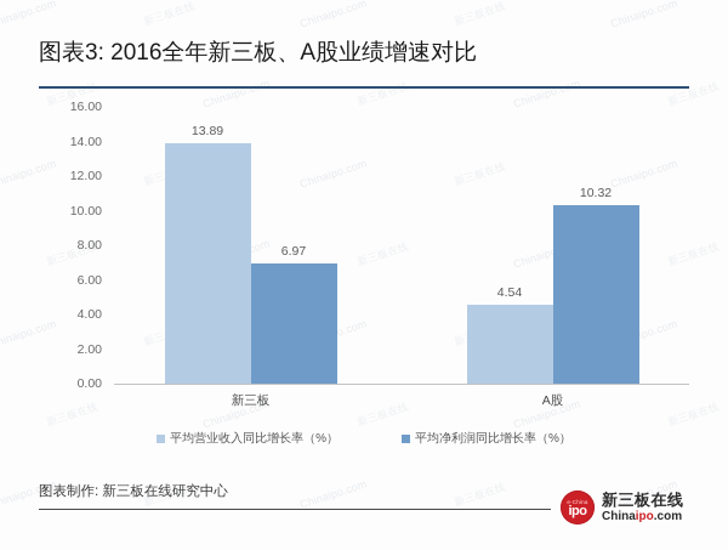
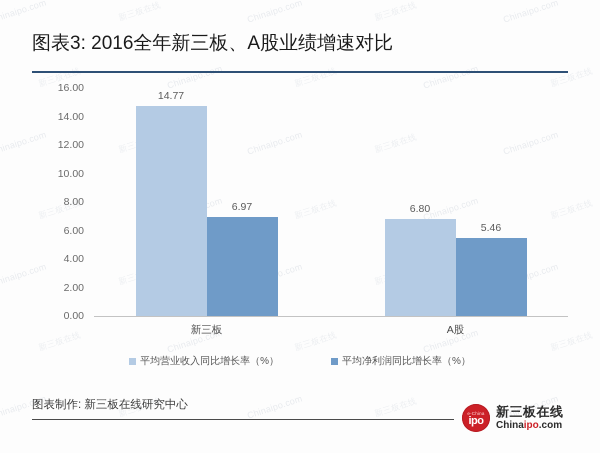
平均营业收入同比增长率（%）/新三板: 13.89 -> 14.77
平均营业收入同比增长率（%）/A股: 4.54 -> 6.80
平均净利润同比增长率（%）/A股: 10.32 -> 5.46
